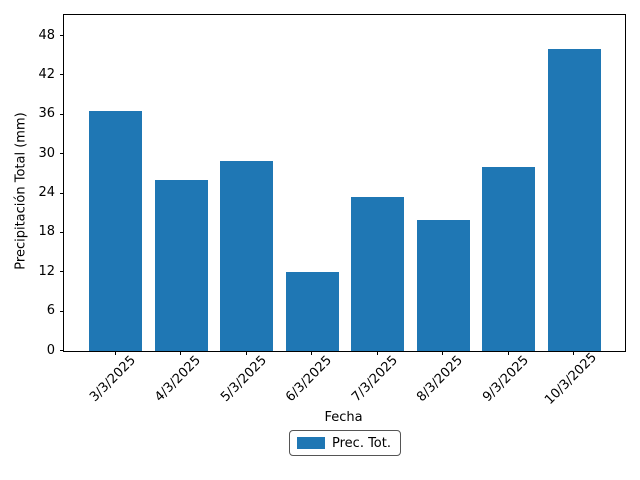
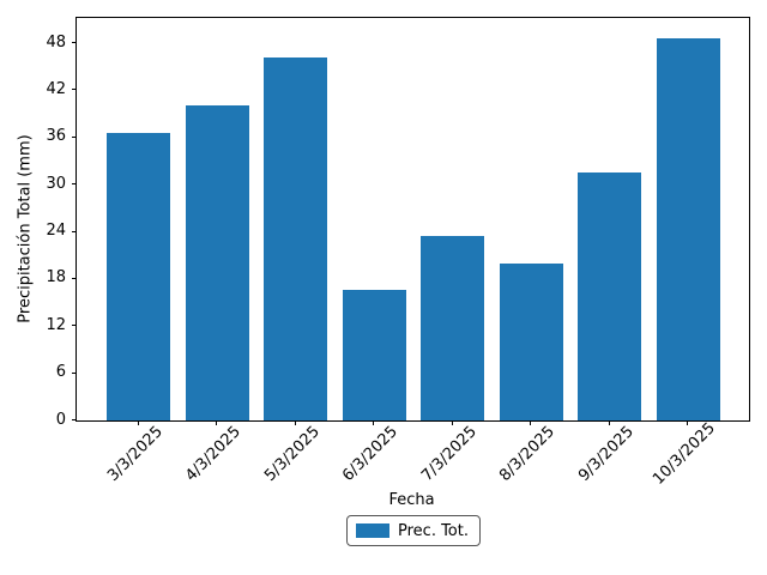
4/3/2025: 26 -> 40
5/3/2025: 29 -> 46
6/3/2025: 12 -> 17
9/3/2025: 28 -> 32
10/3/2025: 46 -> 49
